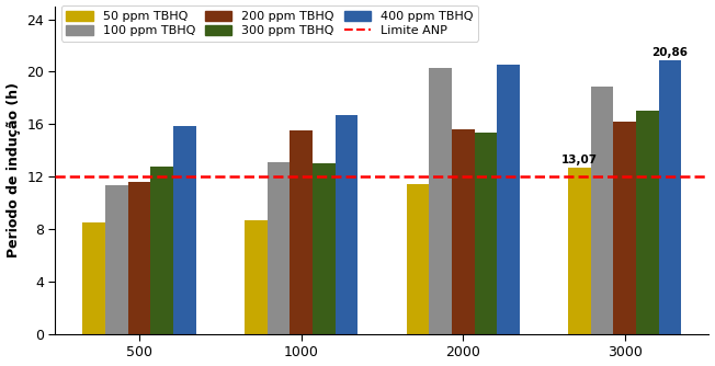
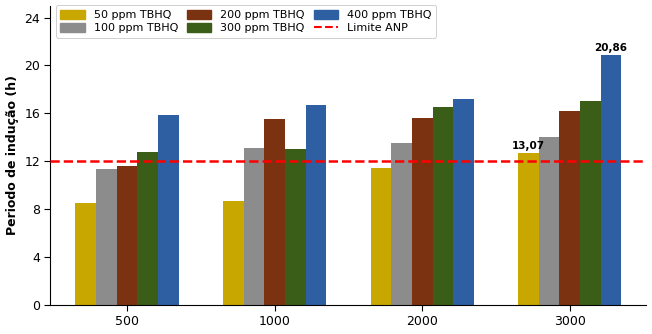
100 ppm TBHQ/2000: 20.3 -> 13.5
300 ppm TBHQ/2000: 15.4 -> 16.5
400 ppm TBHQ/2000: 20.5 -> 17.2
100 ppm TBHQ/3000: 18.9 -> 14.0
